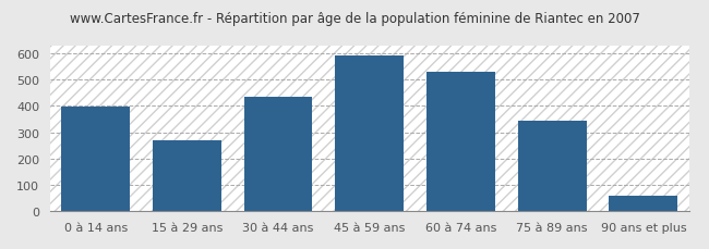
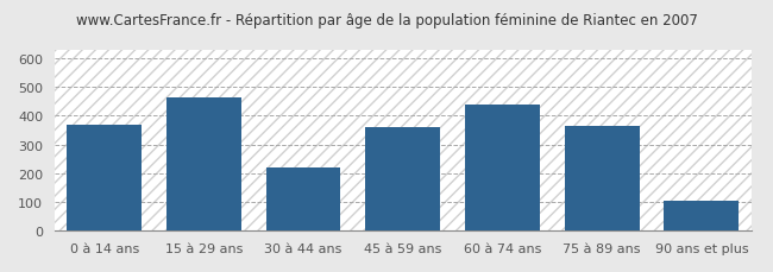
0 à 14 ans: 398 -> 370
15 à 29 ans: 268 -> 465
30 à 44 ans: 435 -> 220
45 à 59 ans: 593 -> 360
60 à 74 ans: 528 -> 440
75 à 89 ans: 342 -> 365
90 ans et plus: 60 -> 105
